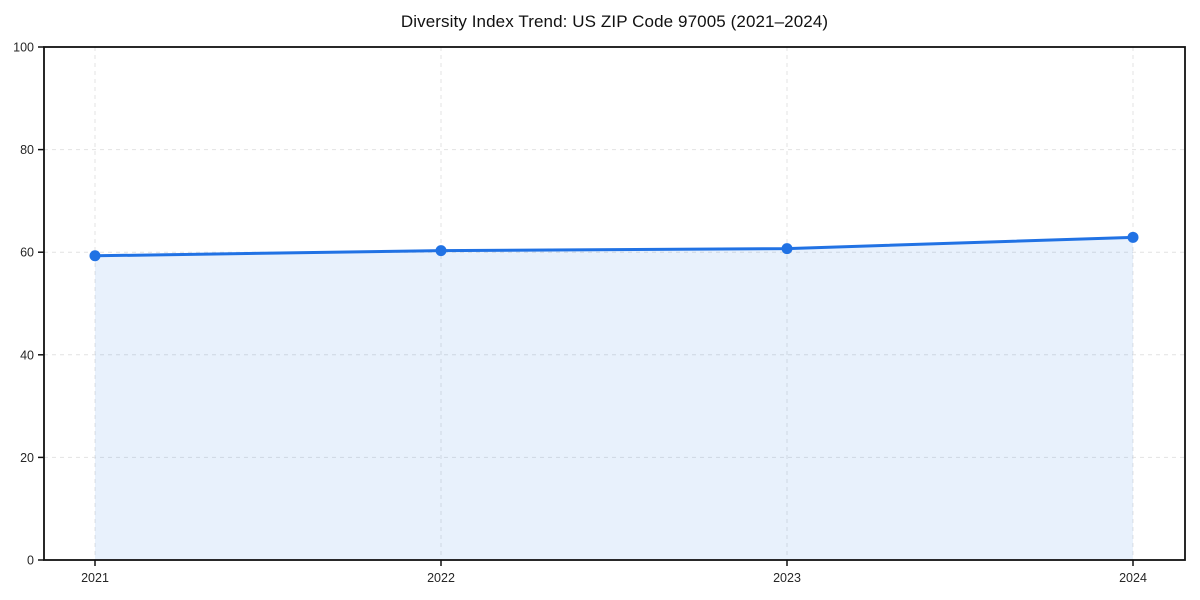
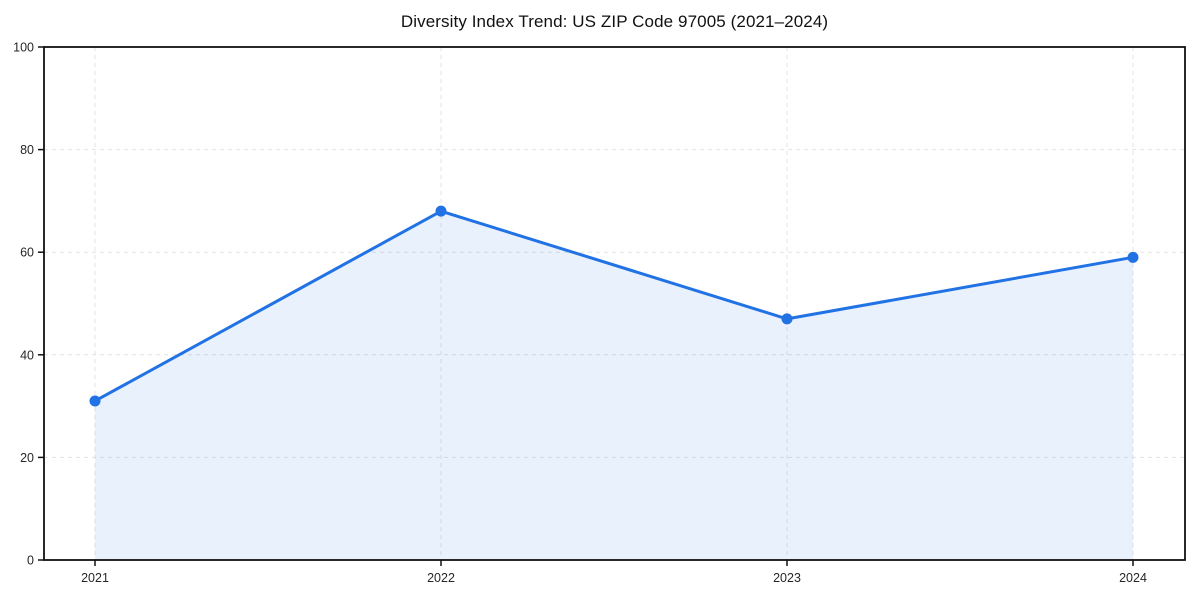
2021: 59 -> 31
2022: 60 -> 68
2023: 61 -> 47
2024: 63 -> 59
